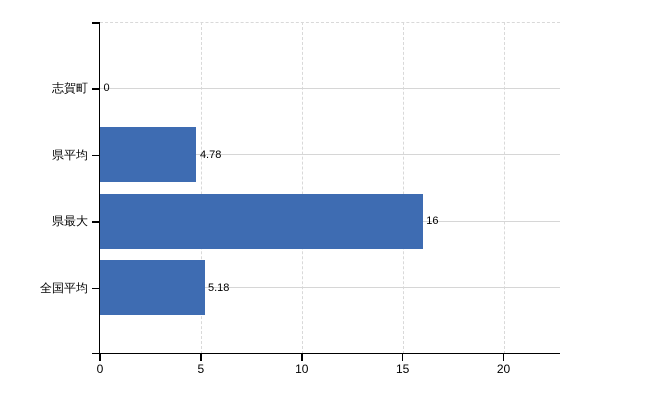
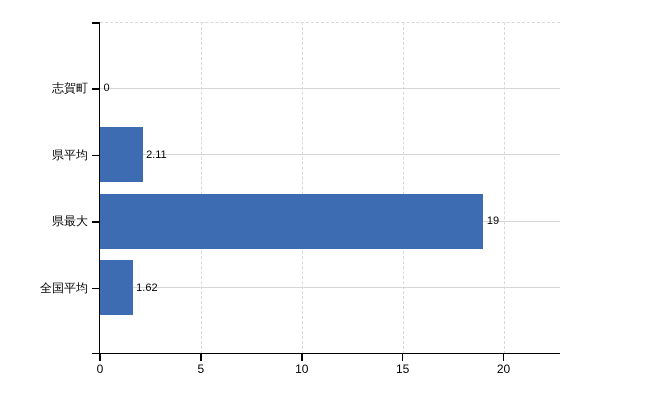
県平均: 4.78 -> 2.11
県最大: 16 -> 19
全国平均: 5.18 -> 1.62
